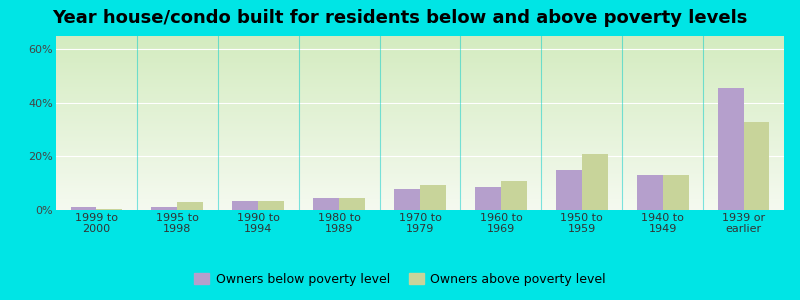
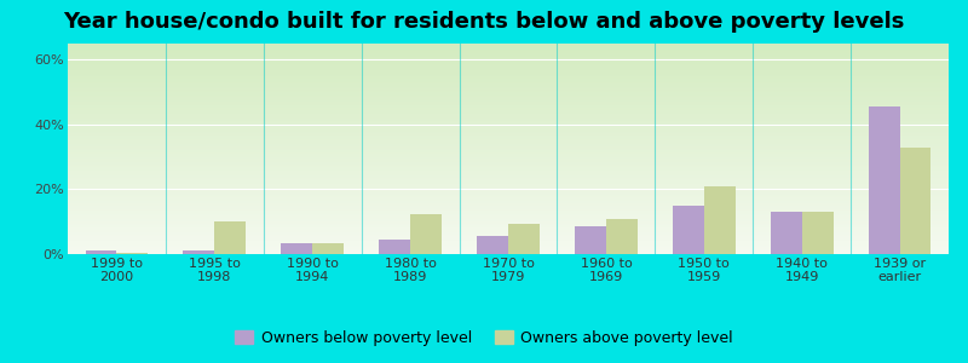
Owners above poverty level/1995 to 1998: 3.0% -> 10.0%
Owners above poverty level/1980 to 1989: 4.5% -> 12.5%
Owners below poverty level/1970 to 1979: 8.0% -> 5.5%
